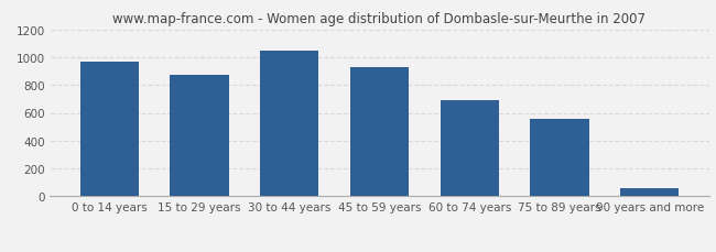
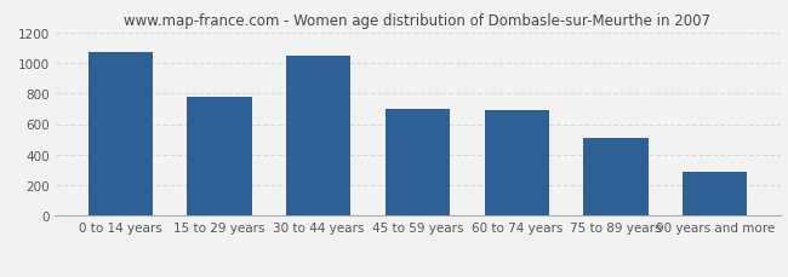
0 to 14 years: 960 -> 1070
15 to 29 years: 870 -> 780
45 to 59 years: 930 -> 700
75 to 89 years: 560 -> 510
90 years and more: 60 -> 290
